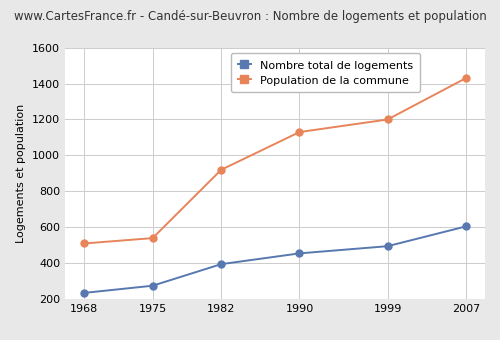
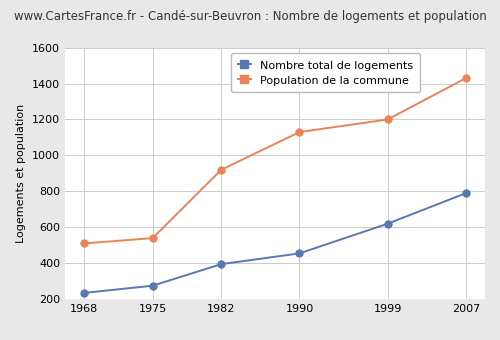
Nombre total de logements/1999: 500 -> 620
Nombre total de logements/2007: 600 -> 790
